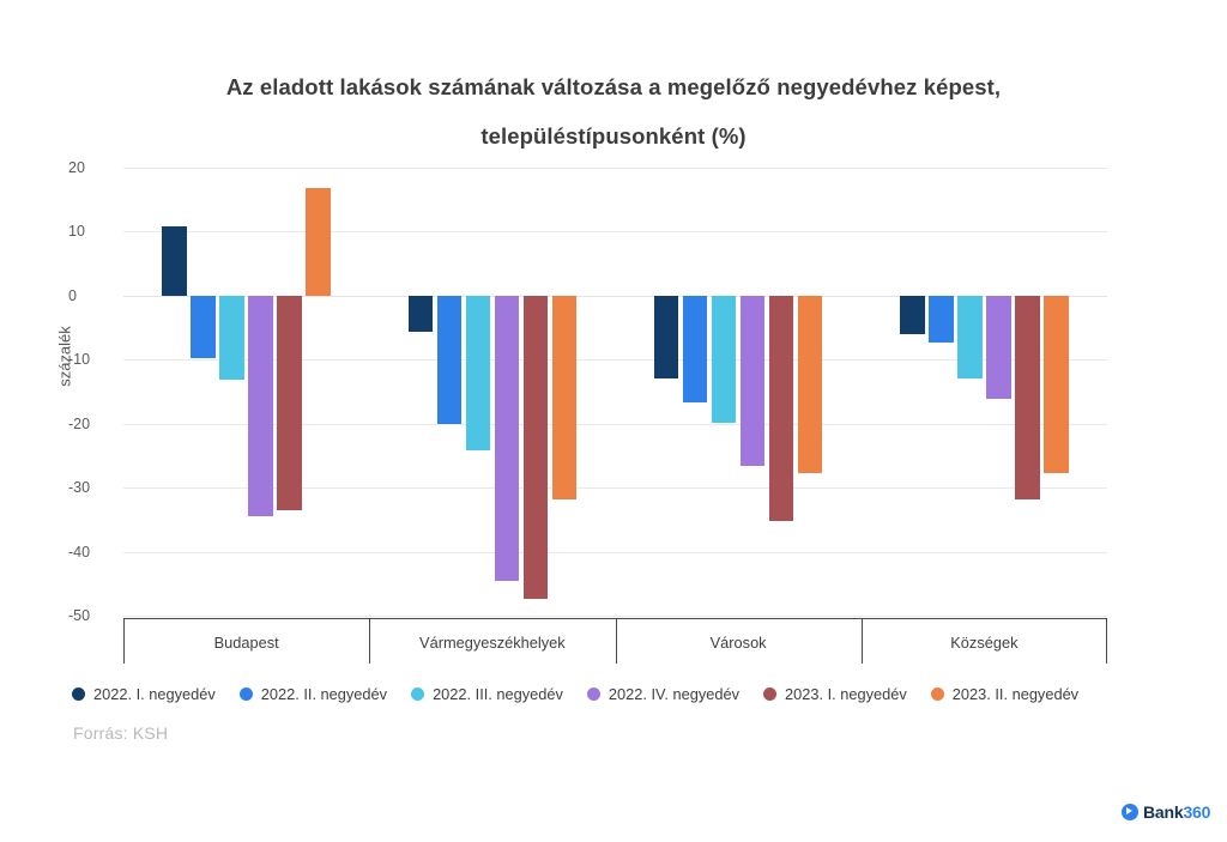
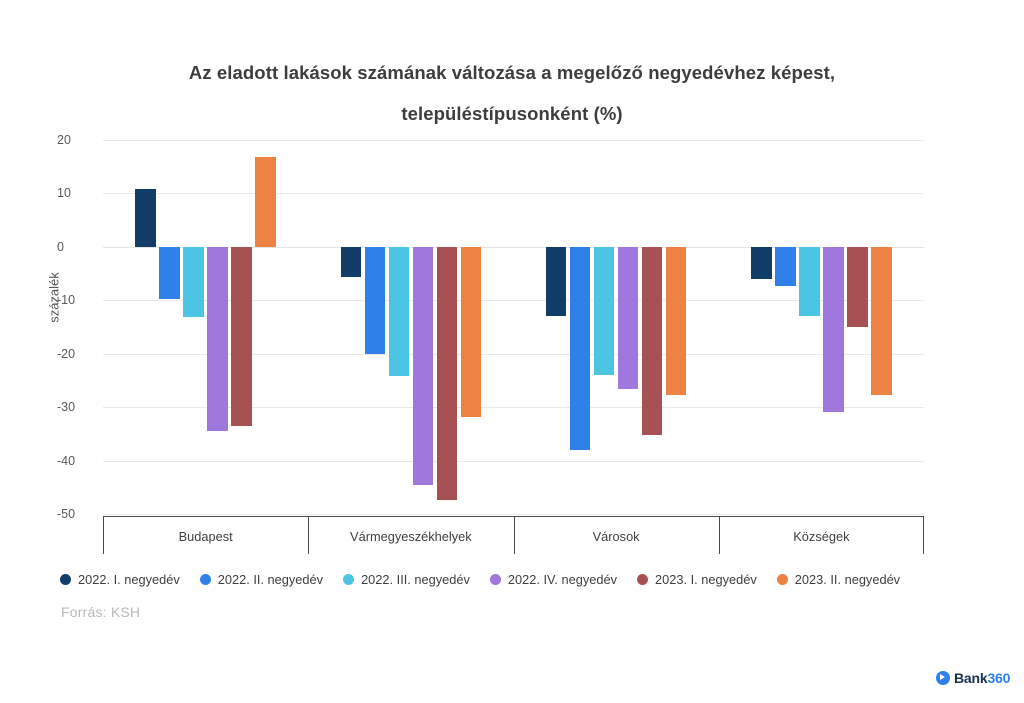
2022. II. negyedév/Városok: -17 -> -38
2022. III. negyedév/Városok: -20 -> -24
2022. IV. negyedév/Községek: -16 -> -31
2023. I. negyedév/Községek: -32 -> -15
